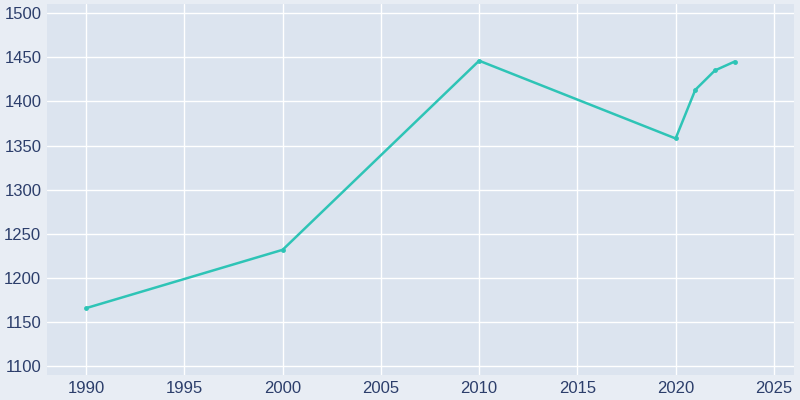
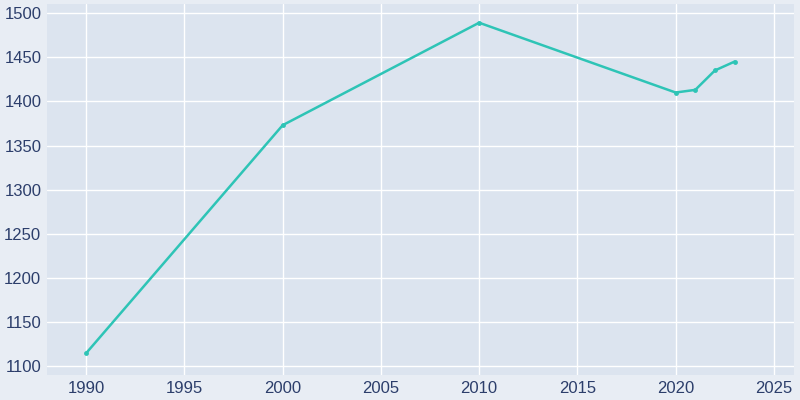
1990: 1166 -> 1115
2000: 1232 -> 1373
2010: 1446 -> 1489
2020: 1358 -> 1410
